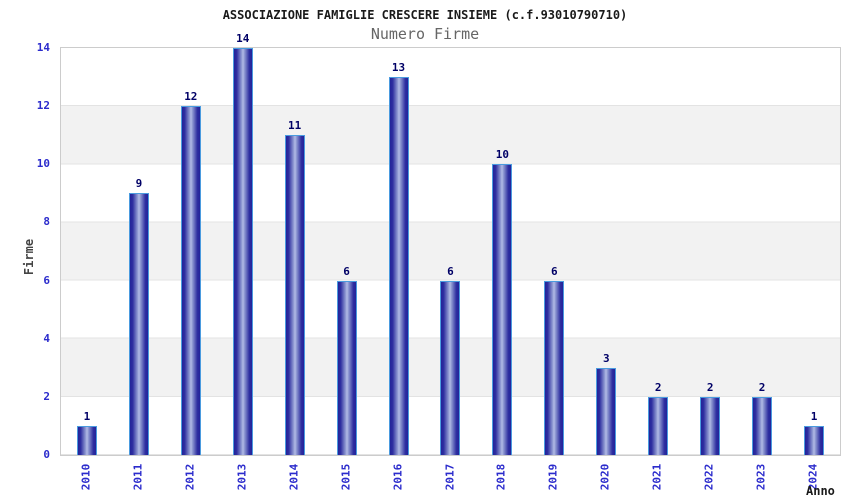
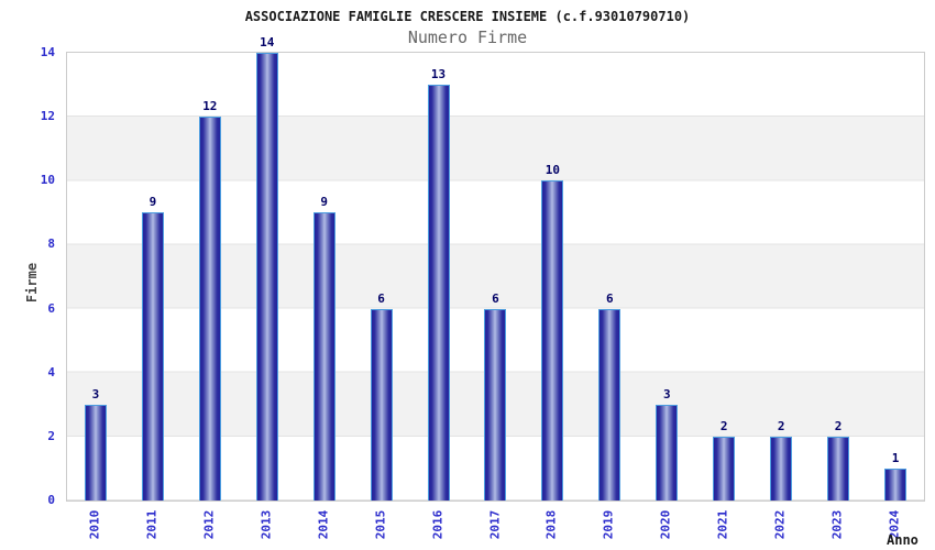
2010: 1 -> 3
2014: 11 -> 9
